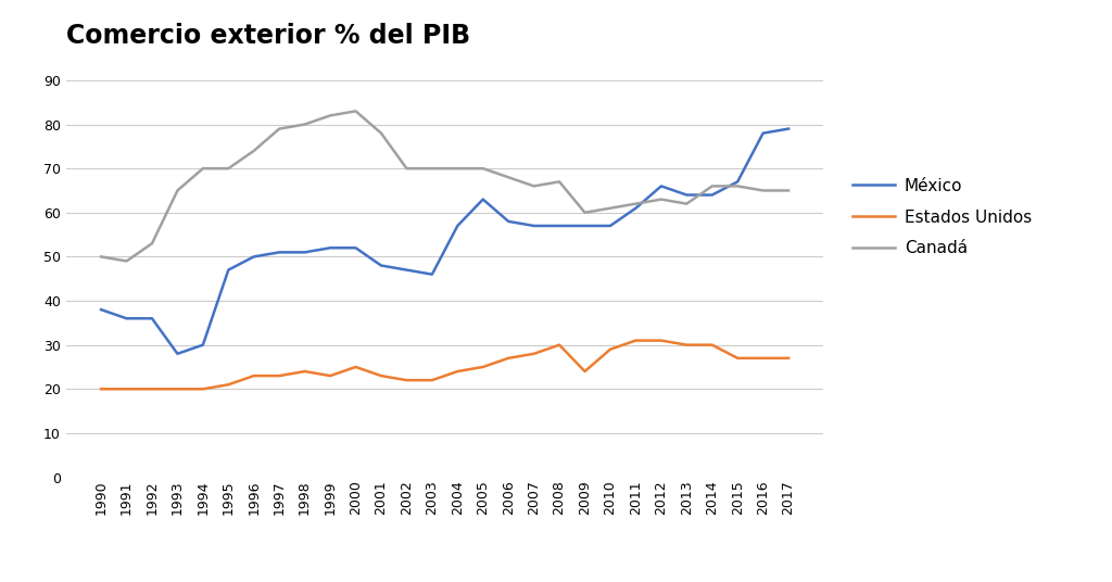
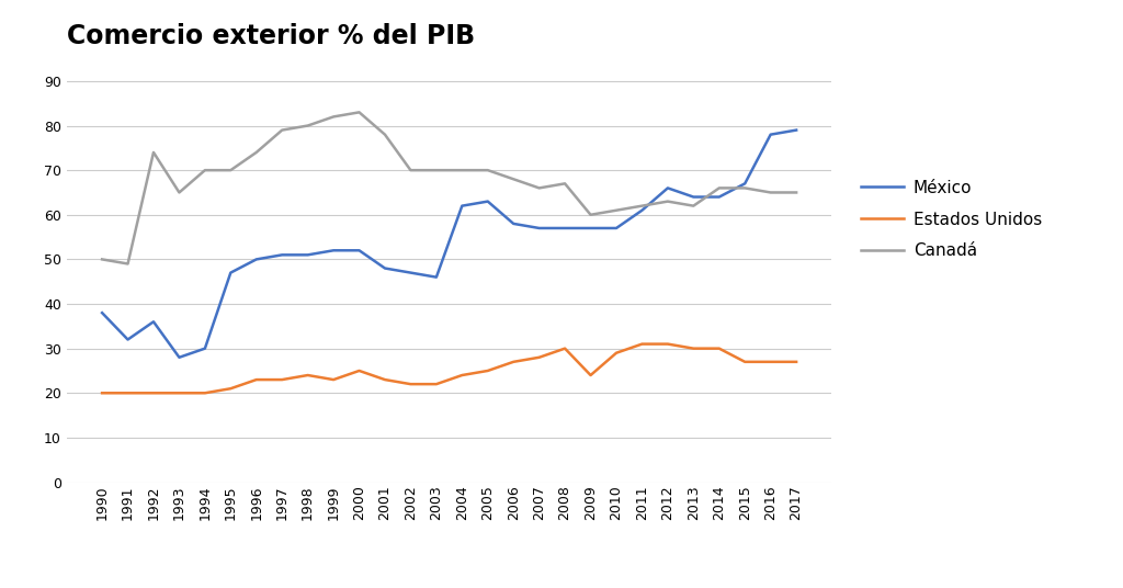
México/1991: 36 -> 32
Canadá/1992: 53 -> 74
México/2004: 57 -> 62
